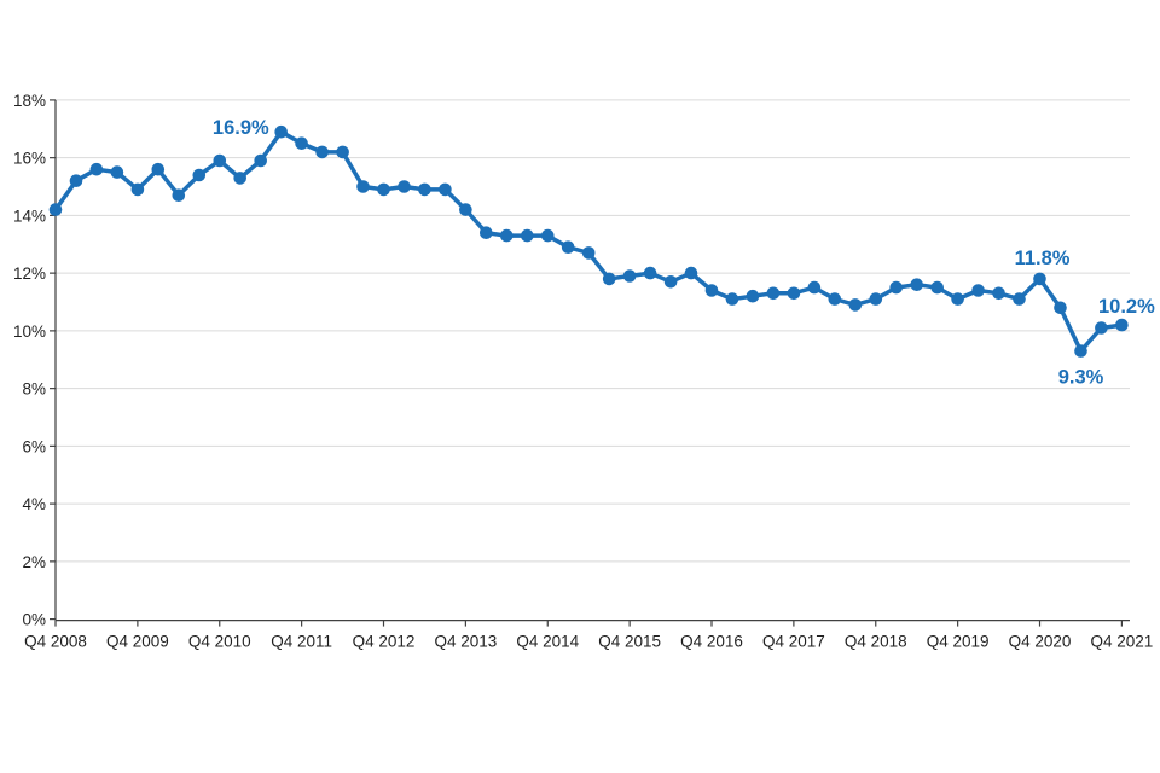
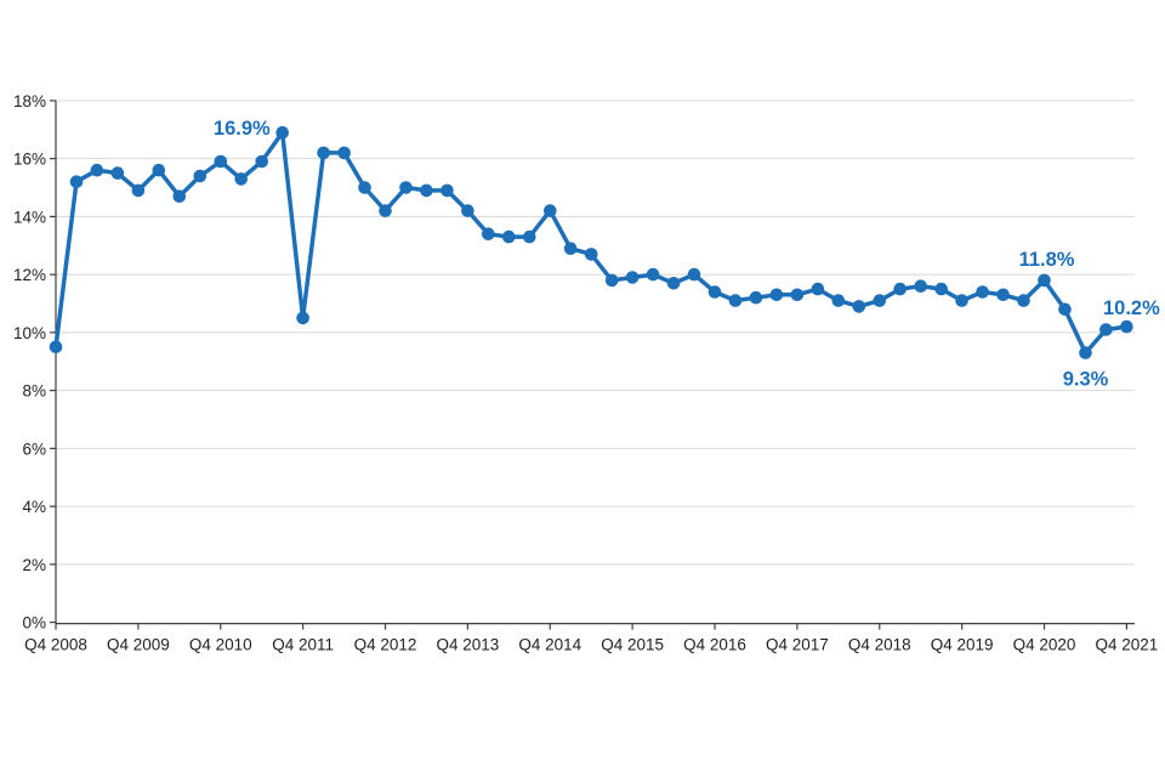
Q4 2008: 14.2% -> 9.5%
Q4 2011: 16.5% -> 10.5%
Q4 2012: 14.9% -> 14.2%
Q4 2014: 13.3% -> 14.2%
